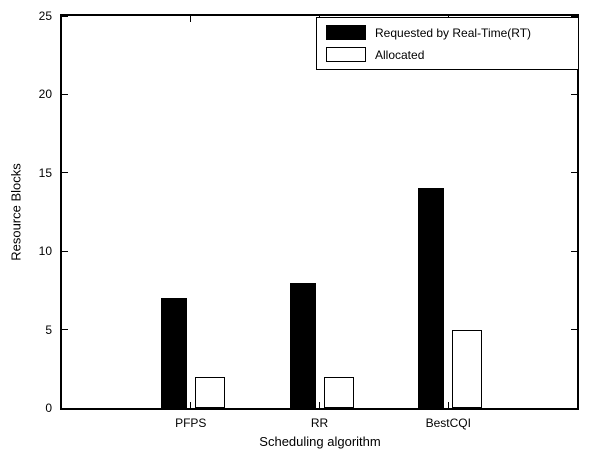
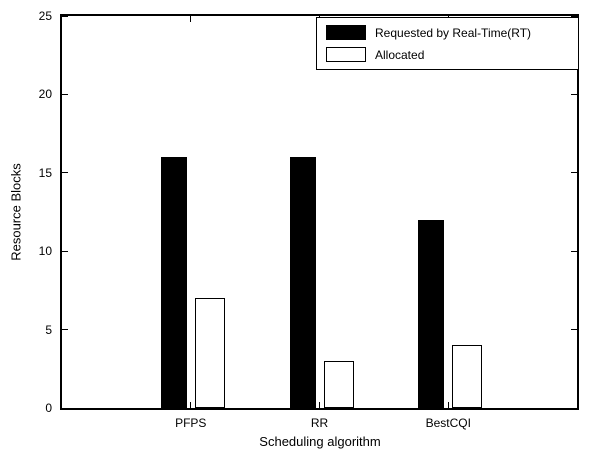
Requested by Real-Time(RT)/PFPS: 7 -> 16
Allocated/PFPS: 2 -> 7
Requested by Real-Time(RT)/RR: 8 -> 16
Allocated/RR: 2 -> 3
Requested by Real-Time(RT)/BestCQI: 14 -> 12
Allocated/BestCQI: 5 -> 4
